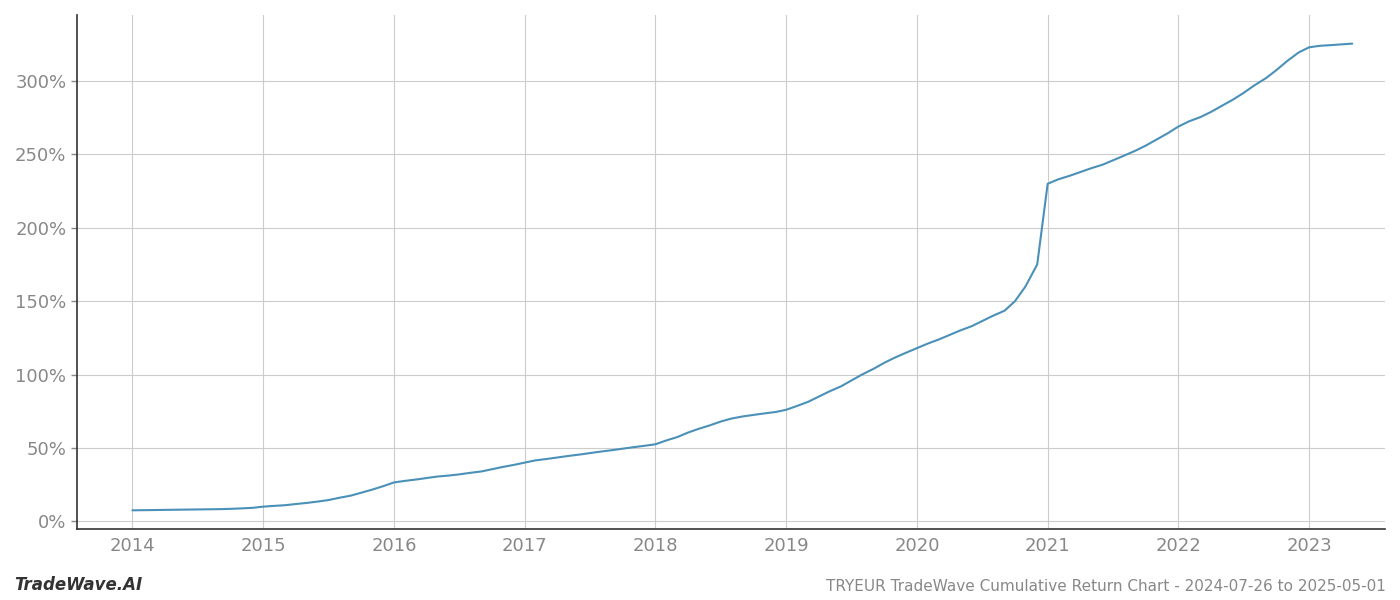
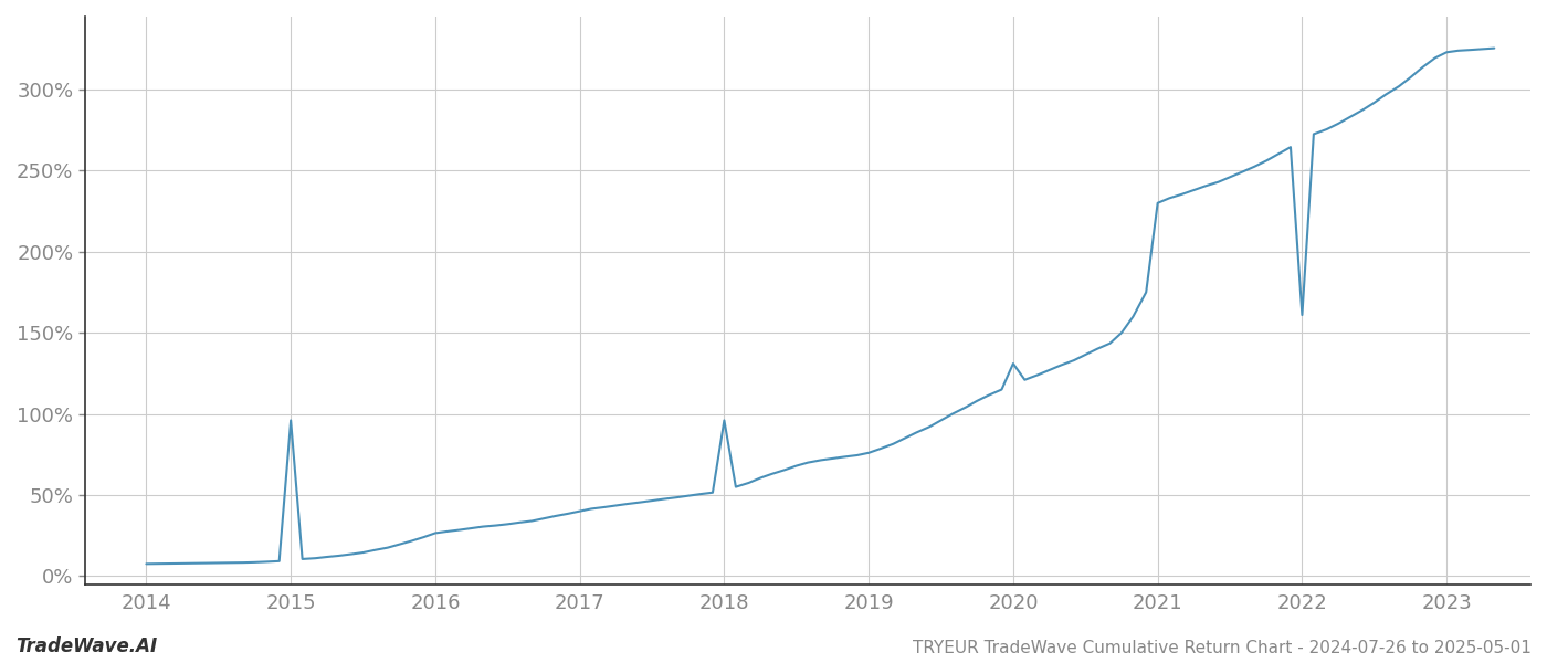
2015: 10% -> 96%
2018: 52% -> 96%
2020: 118% -> 131%
2022: 269% -> 161%
